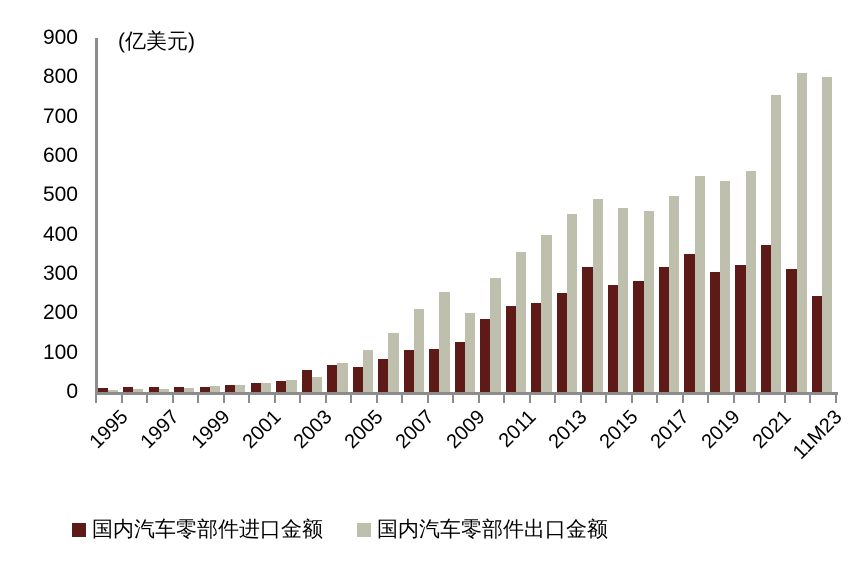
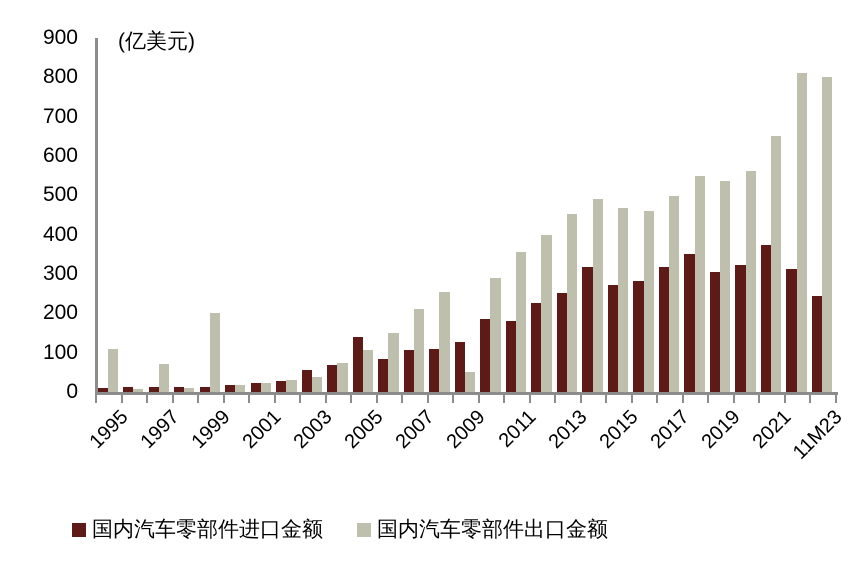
国内汽车零部件出口金额/1995: 10 -> 110
国内汽车零部件出口金额/1997: 10 -> 70
国内汽车零部件出口金额/1999: 20 -> 200
国内汽车零部件进口金额/2005: 60 -> 140
国内汽车零部件出口金额/2009: 200 -> 50
国内汽车零部件进口金额/2011: 220 -> 180
国内汽车零部件出口金额/2021: 760 -> 650
